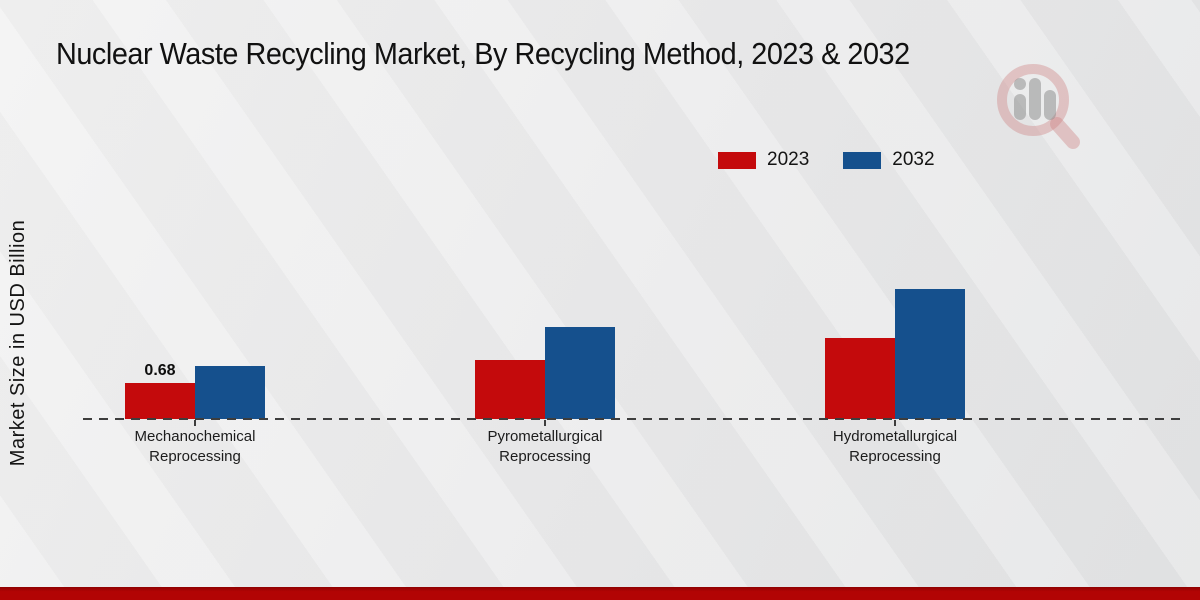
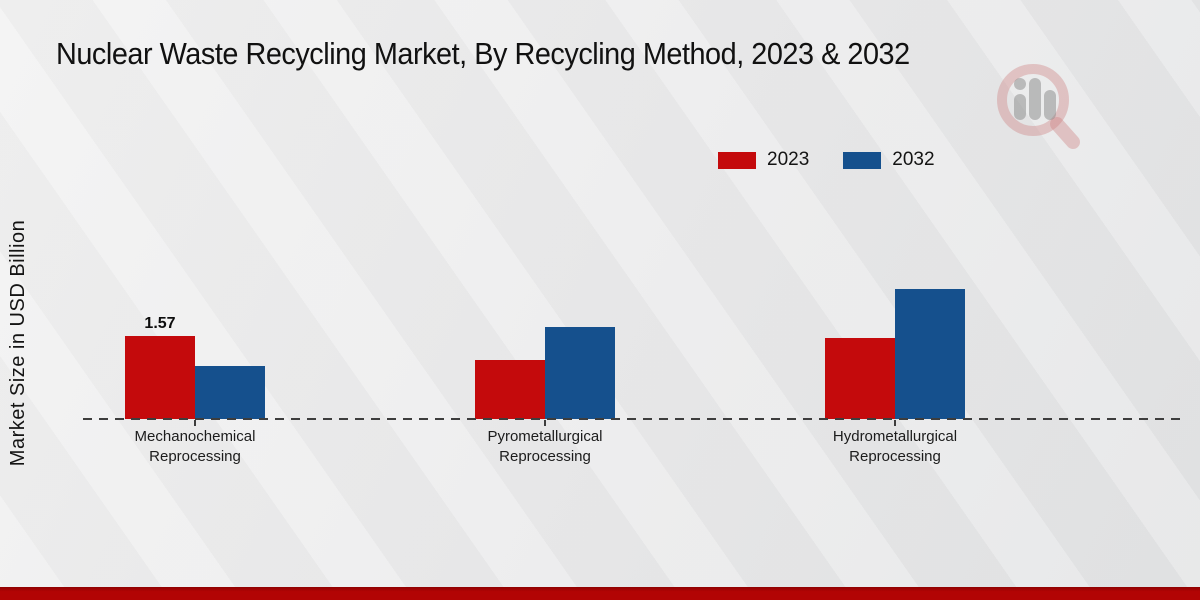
2023/Mechanochemical Reprocessing: 0.68 -> 1.57
